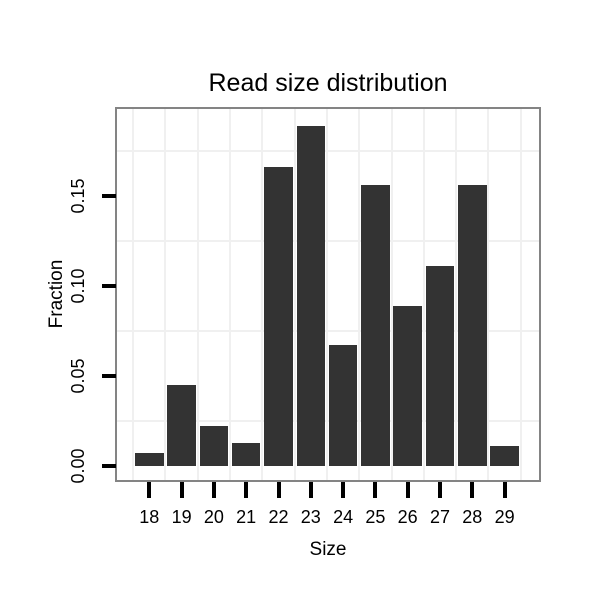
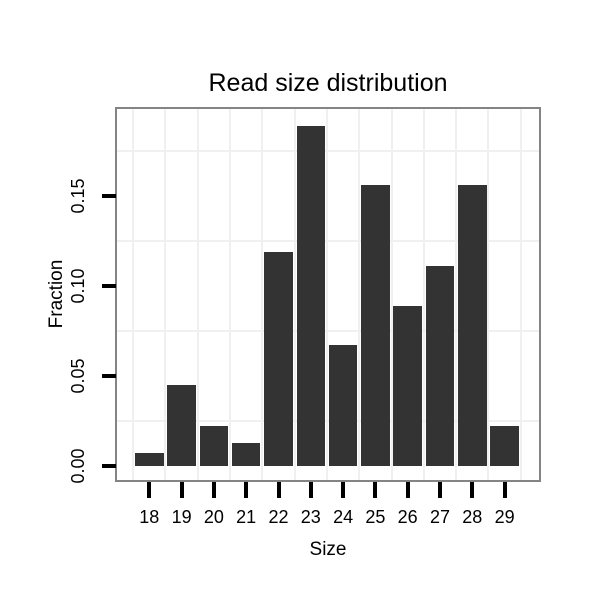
22: 0.166 -> 0.119
29: 0.011 -> 0.022
